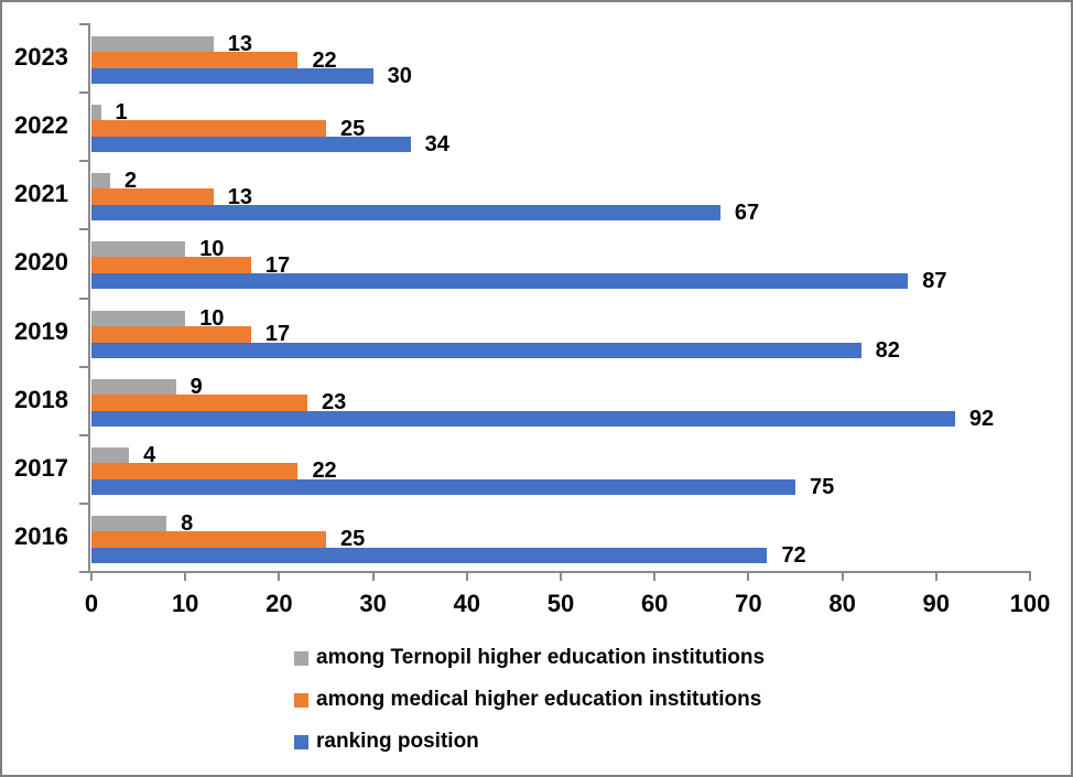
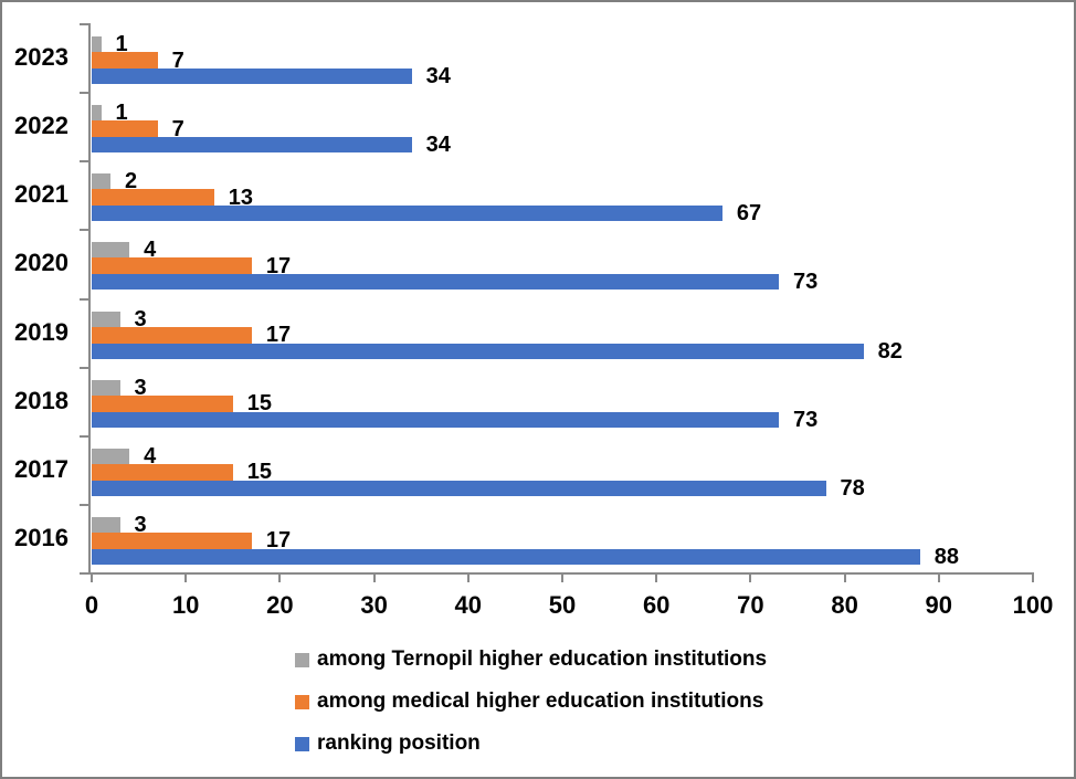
among Ternopil higher education institutions/2023: 13 -> 1
among medical higher education institutions/2023: 22 -> 7
ranking position/2023: 30 -> 34
among medical higher education institutions/2022: 25 -> 7
among Ternopil higher education institutions/2020: 10 -> 4
ranking position/2020: 87 -> 73
among Ternopil higher education institutions/2019: 10 -> 3
among Ternopil higher education institutions/2018: 9 -> 3
among medical higher education institutions/2018: 23 -> 15
ranking position/2018: 92 -> 73
among medical higher education institutions/2017: 22 -> 15
ranking position/2017: 75 -> 78
among Ternopil higher education institutions/2016: 8 -> 3
among medical higher education institutions/2016: 25 -> 17
ranking position/2016: 72 -> 88
